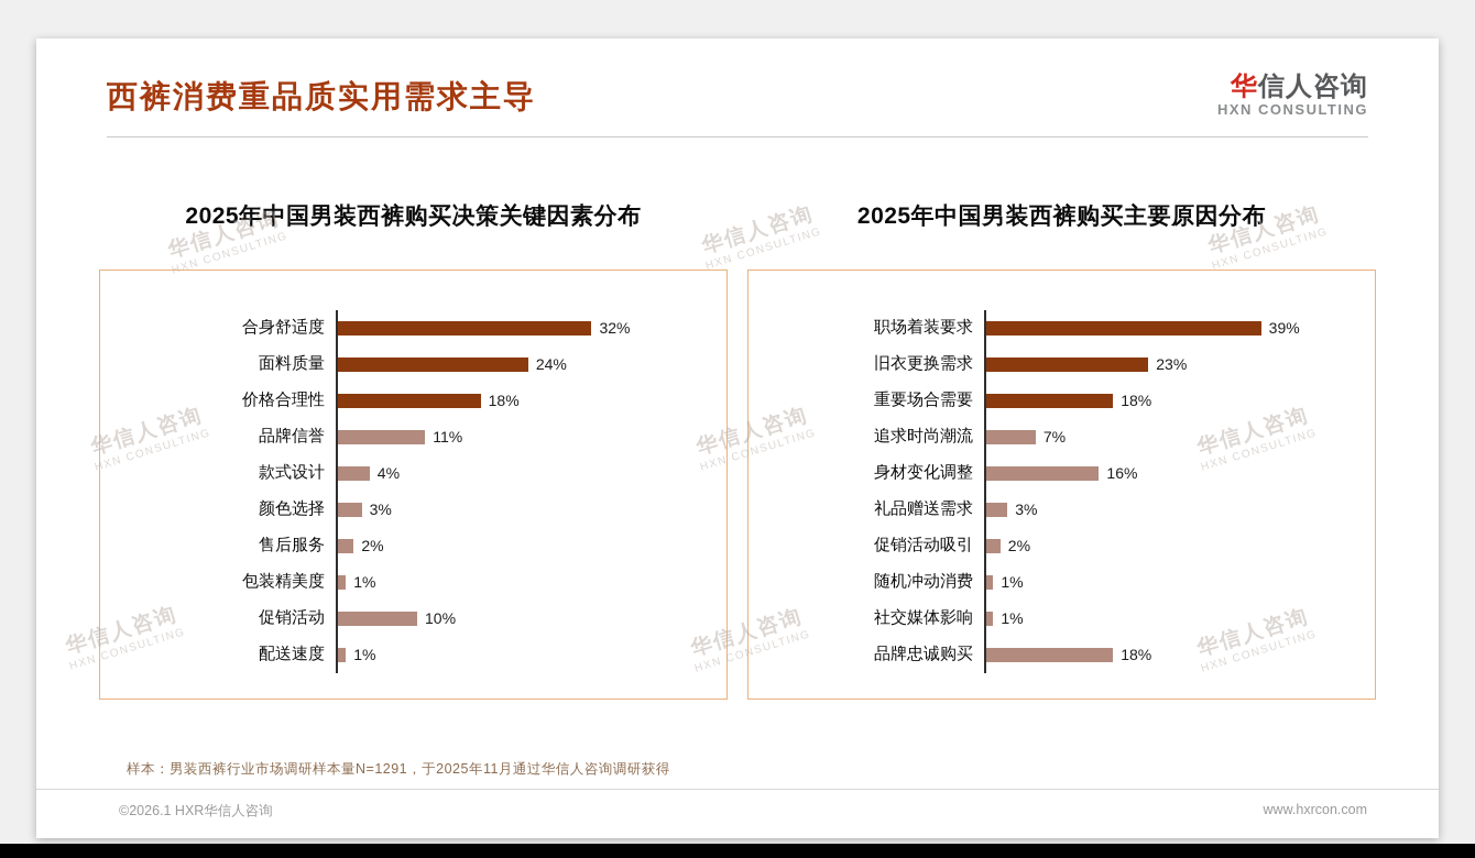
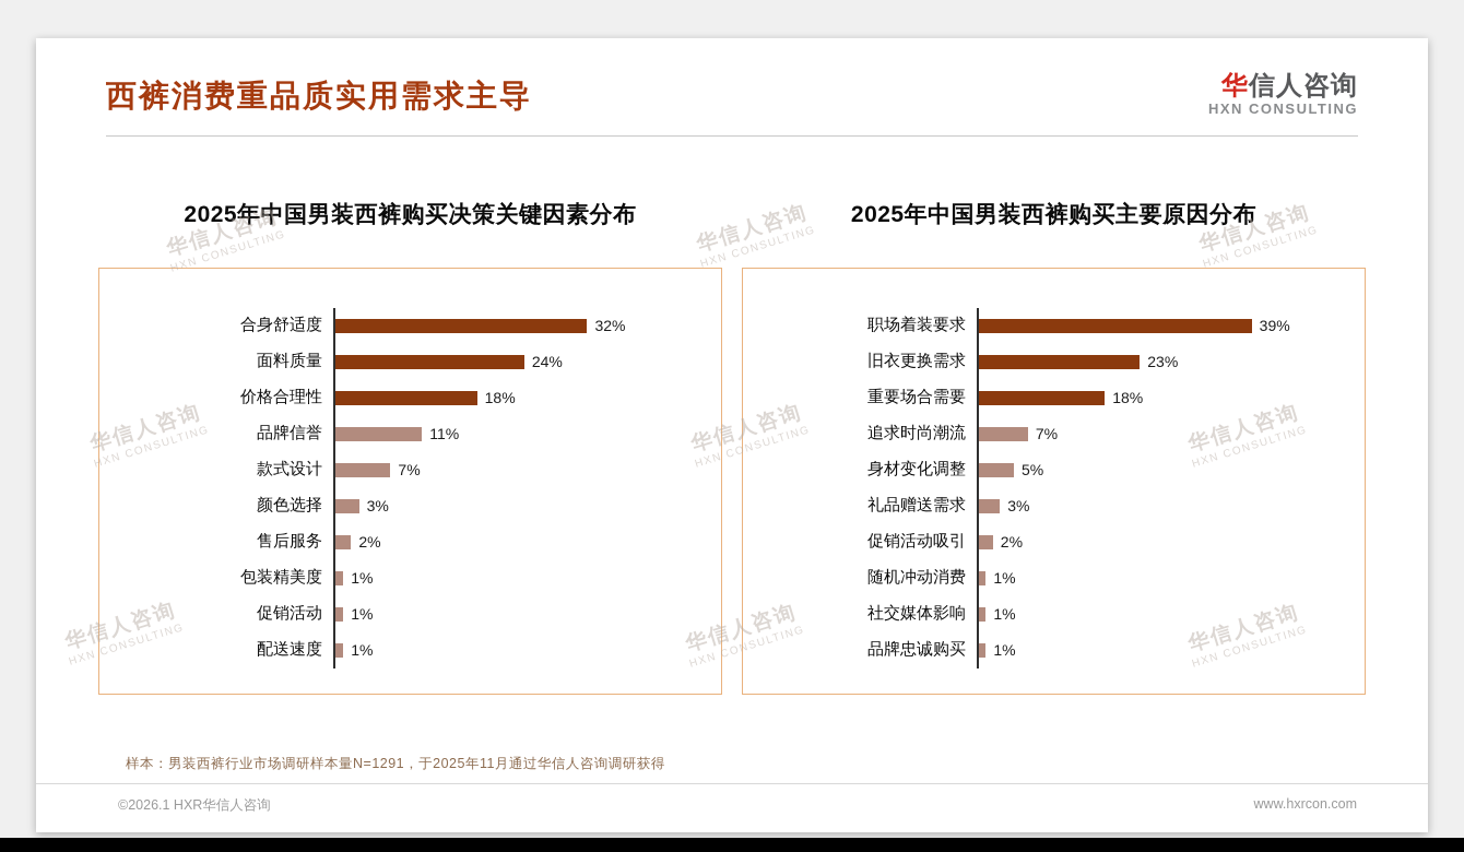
2025年中国男装西裤购买决策关键因素分布/款式设计: 4% -> 7%
2025年中国男装西裤购买决策关键因素分布/促销活动: 10% -> 1%
2025年中国男装西裤购买主要原因分布/身材变化调整: 16% -> 5%
2025年中国男装西裤购买主要原因分布/品牌忠诚购买: 18% -> 1%
